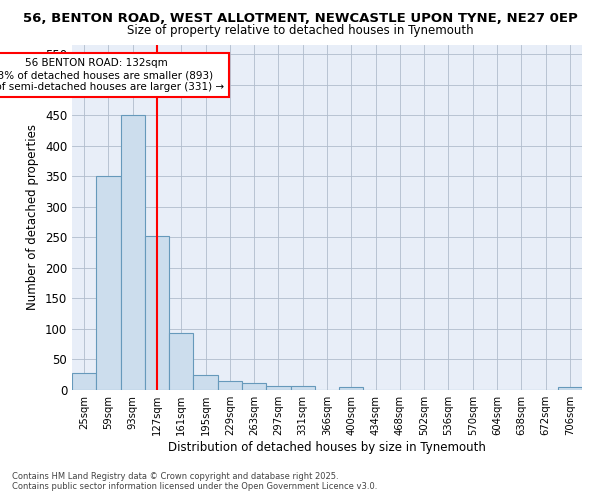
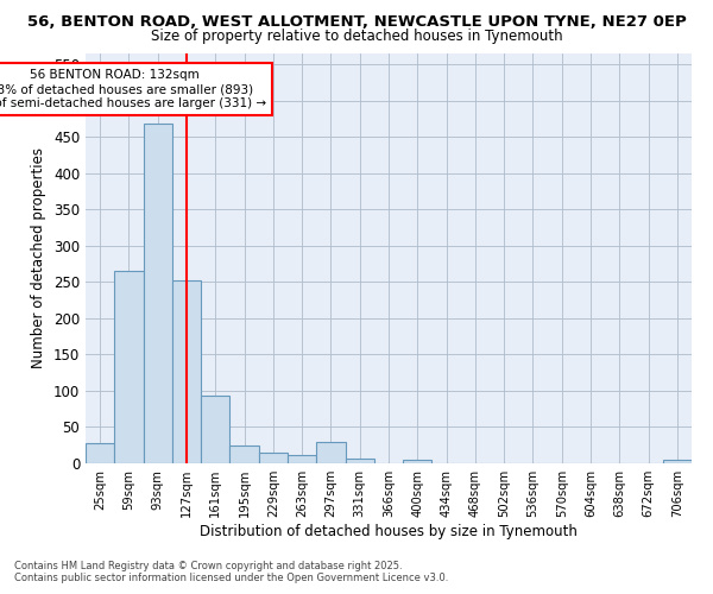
59sqm: 350 -> 266
93sqm: 450 -> 468
297sqm: 6 -> 30
